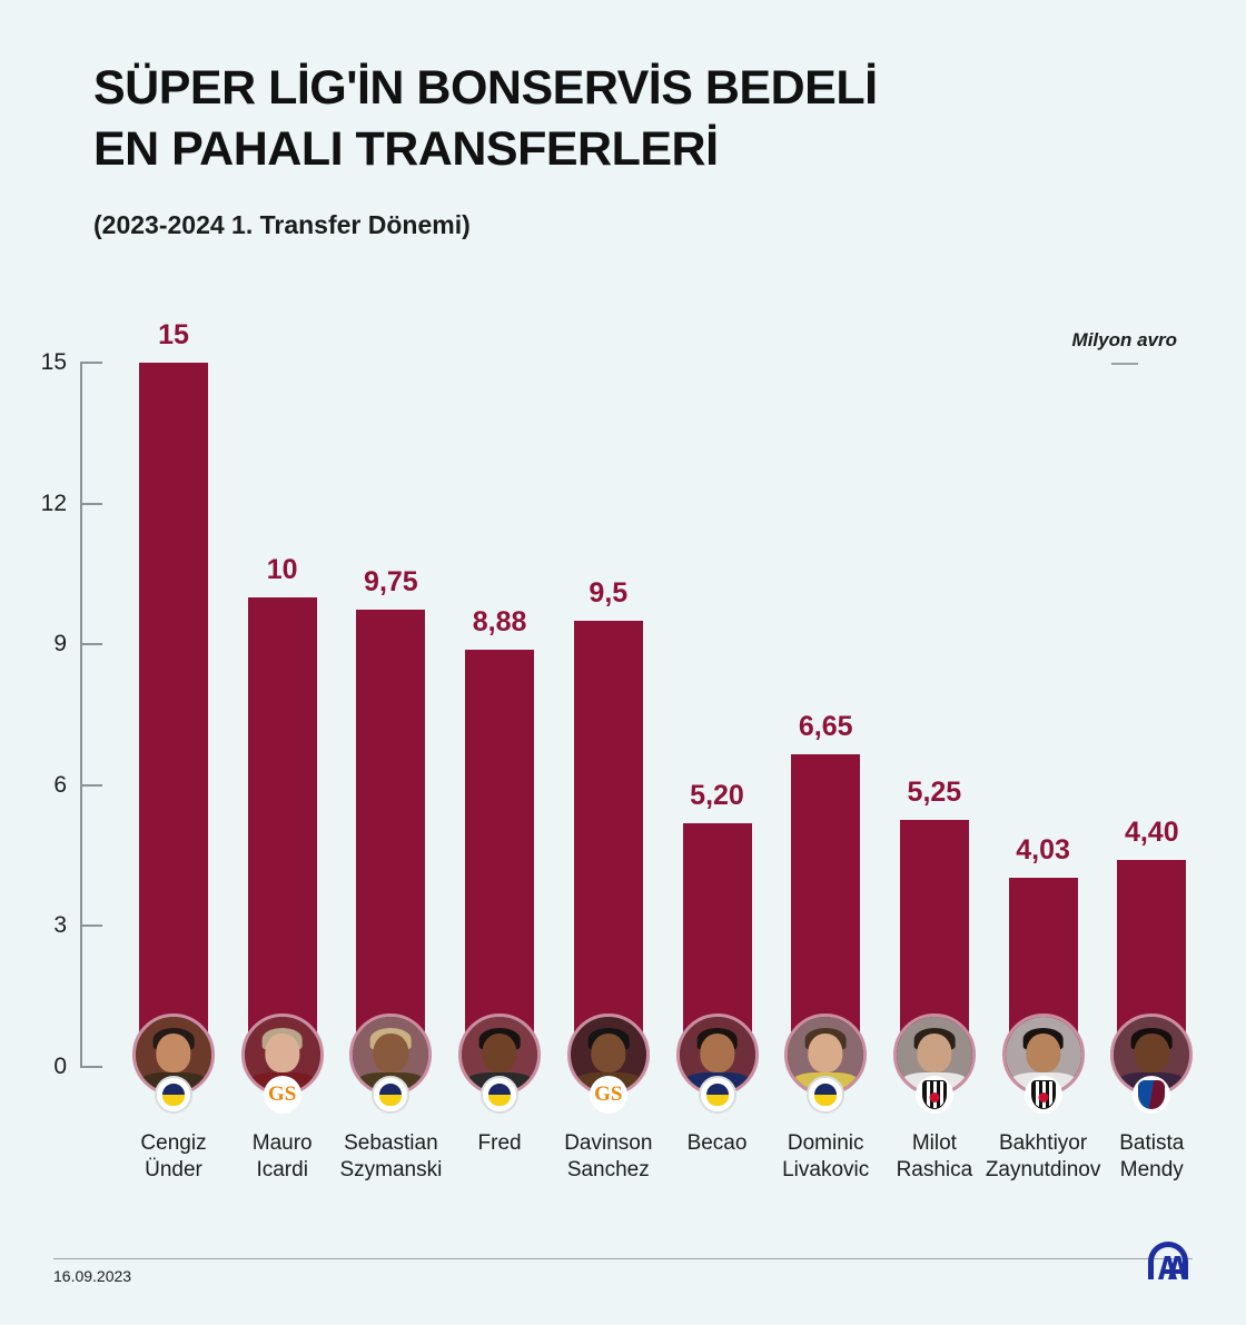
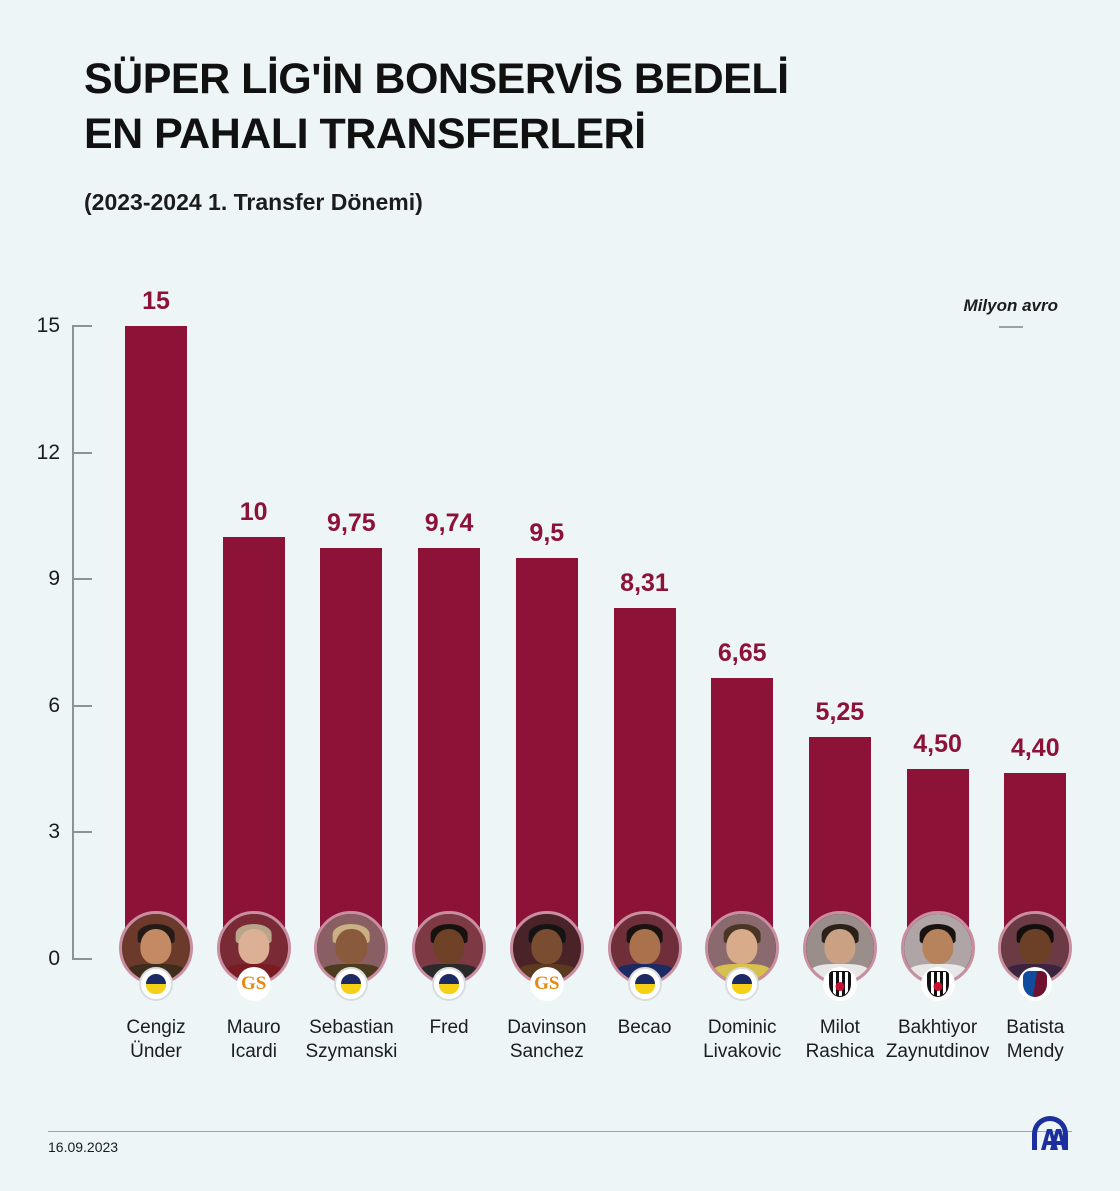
Fred: 8,88 -> 9,74
Becao: 5,20 -> 8,31
Bakhtiyor Zaynutdinov: 4,03 -> 4,50
